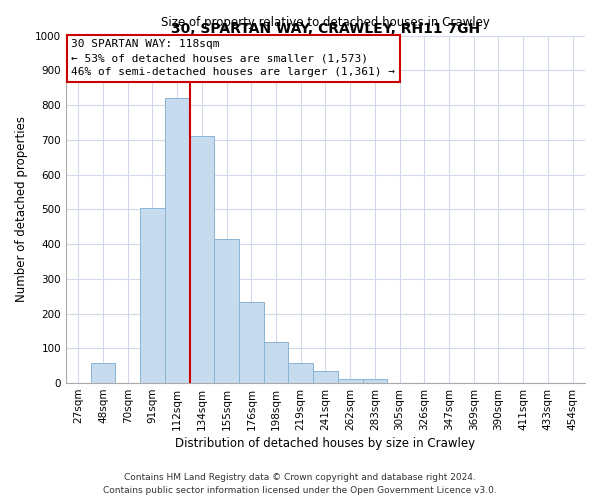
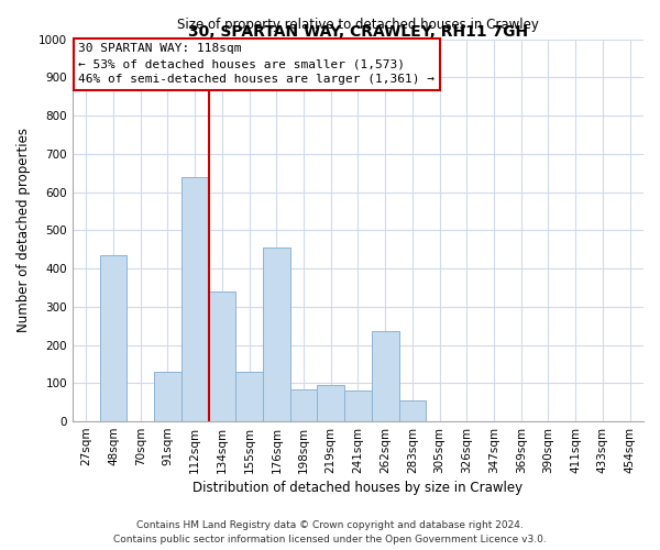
48sqm: 57 -> 435
91sqm: 503 -> 130
112sqm: 820 -> 640
134sqm: 710 -> 340
155sqm: 415 -> 130
176sqm: 232 -> 455
198sqm: 118 -> 85
219sqm: 57 -> 95
241sqm: 35 -> 80
262sqm: 12 -> 235
283sqm: 12 -> 55
